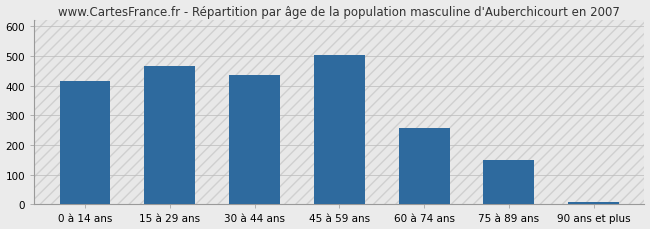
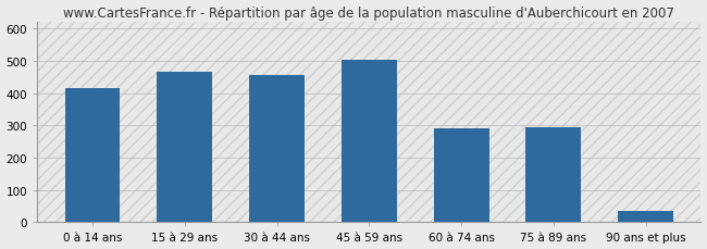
30 à 44 ans: 435 -> 455
60 à 74 ans: 258 -> 290
75 à 89 ans: 148 -> 295
90 ans et plus: 8 -> 35
